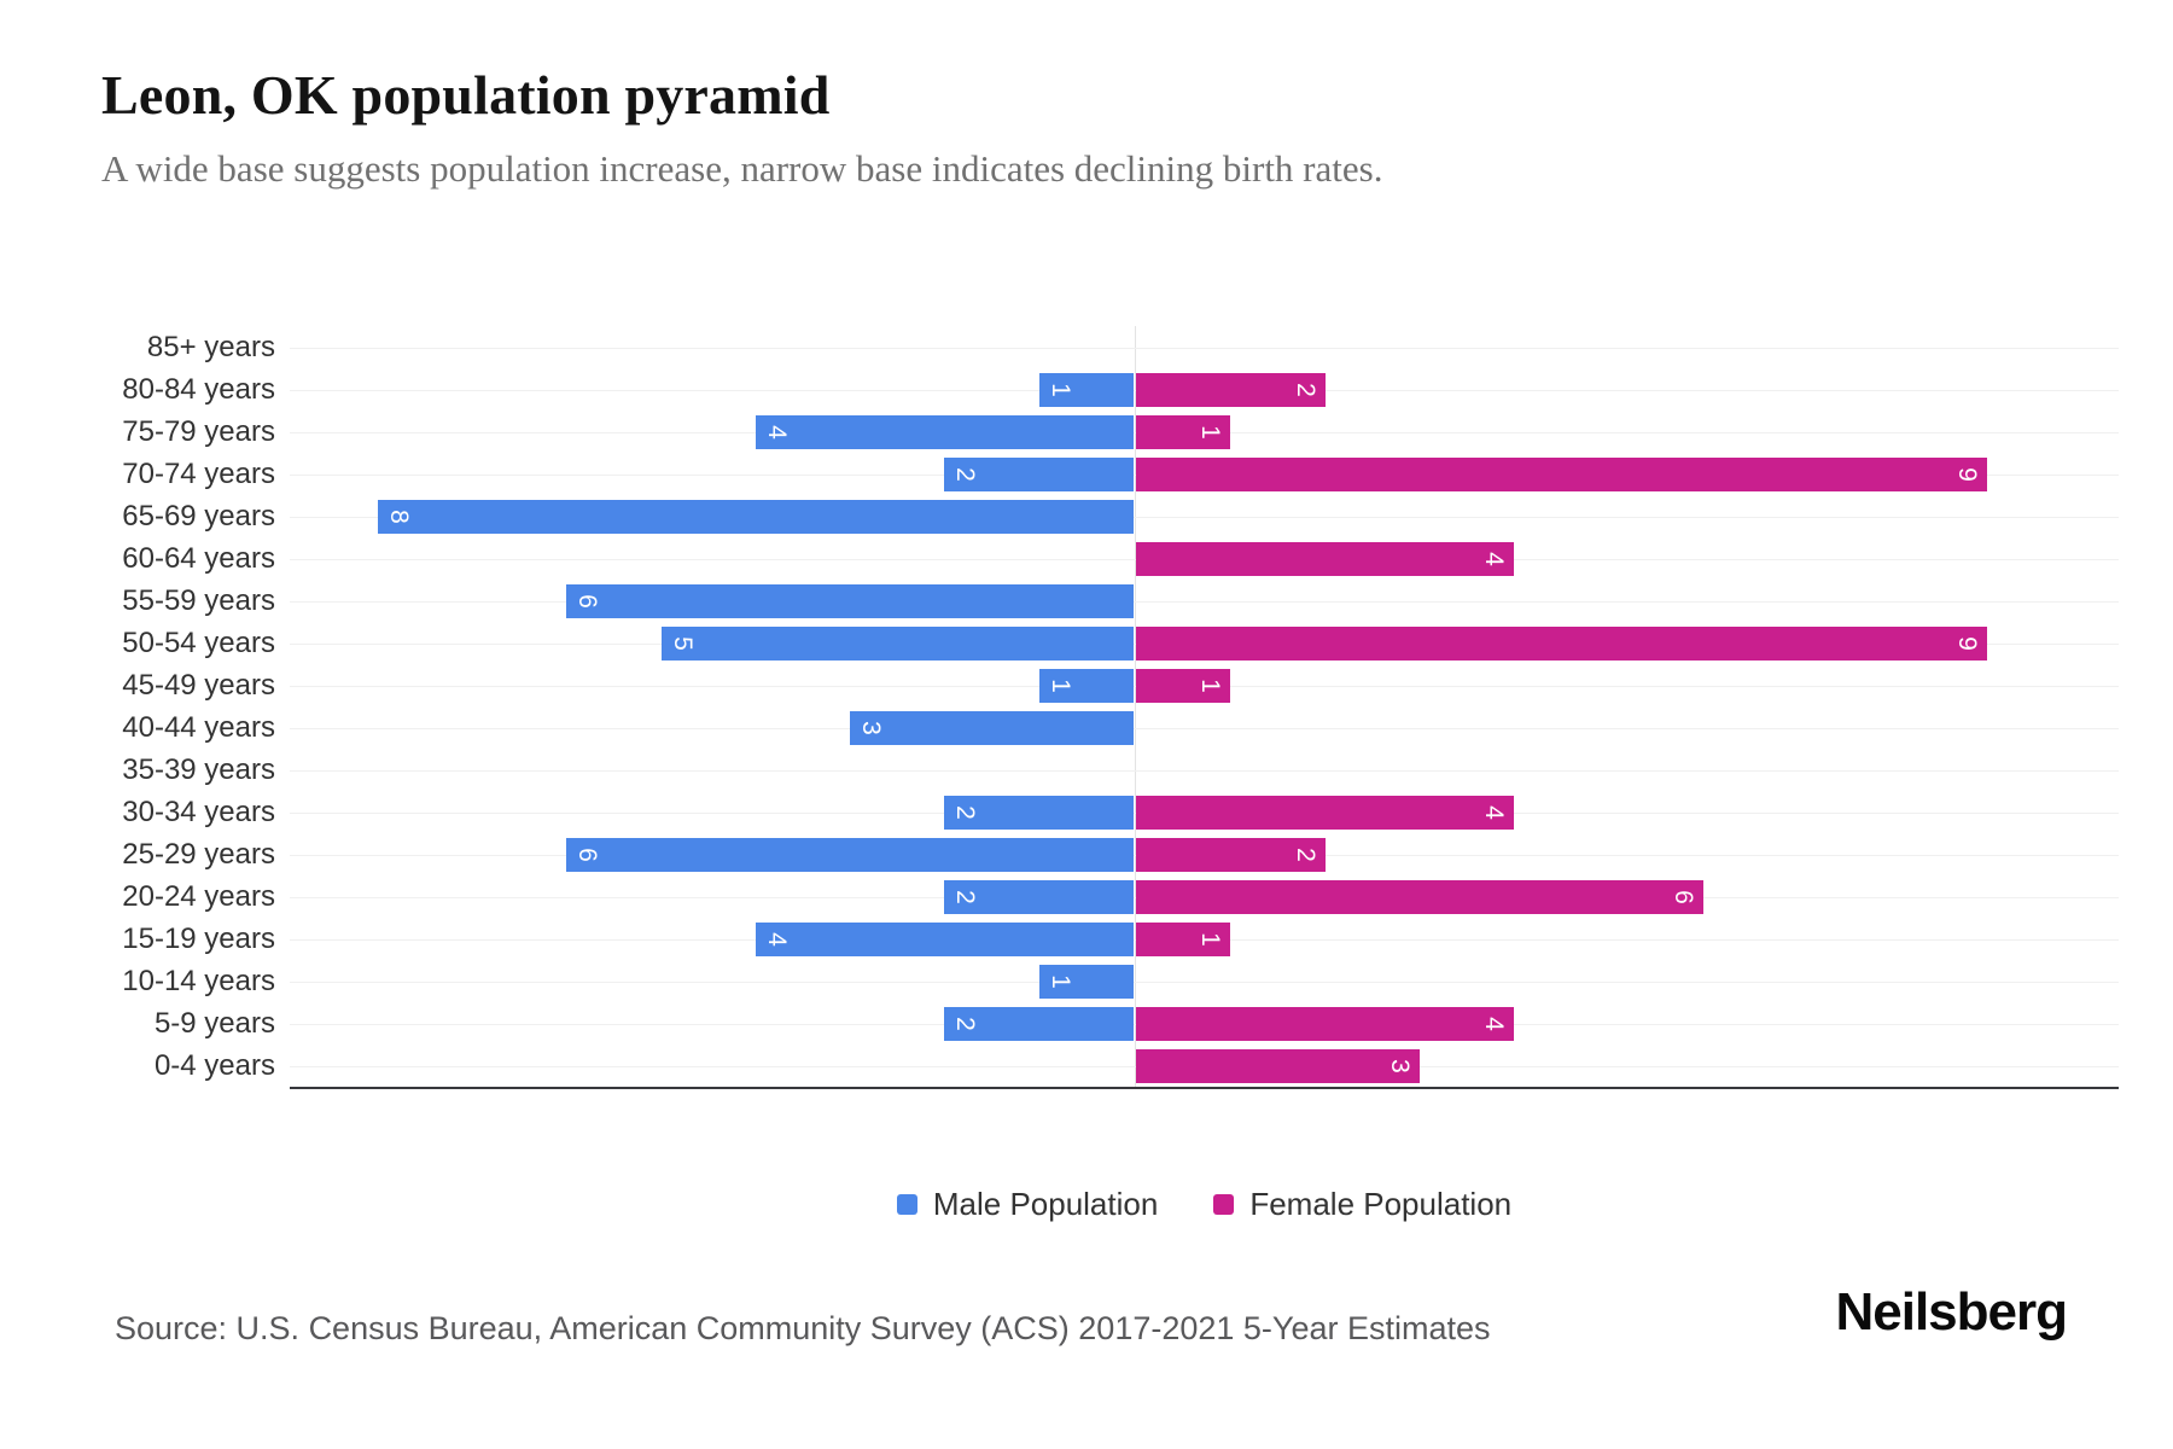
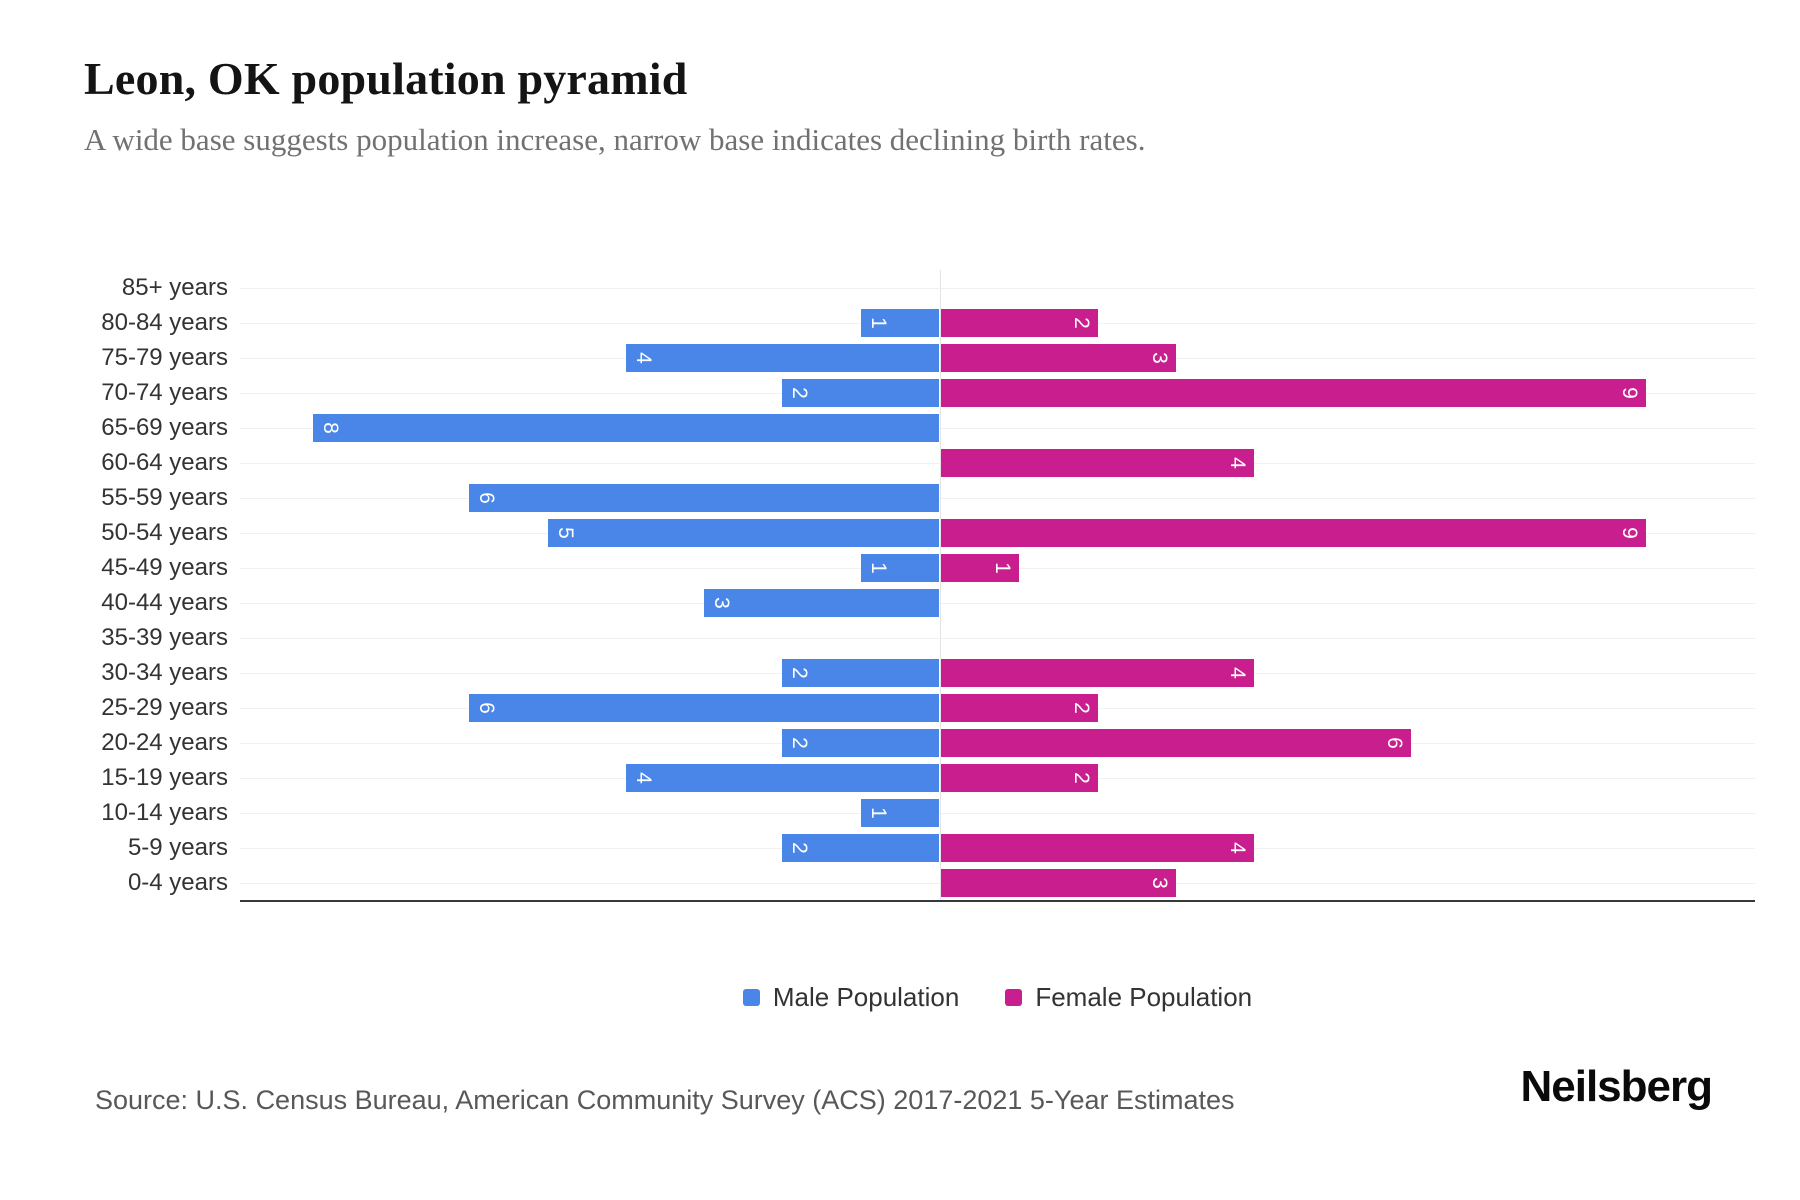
Female Population/75-79 years: 1 -> 3
Female Population/15-19 years: 1 -> 2
